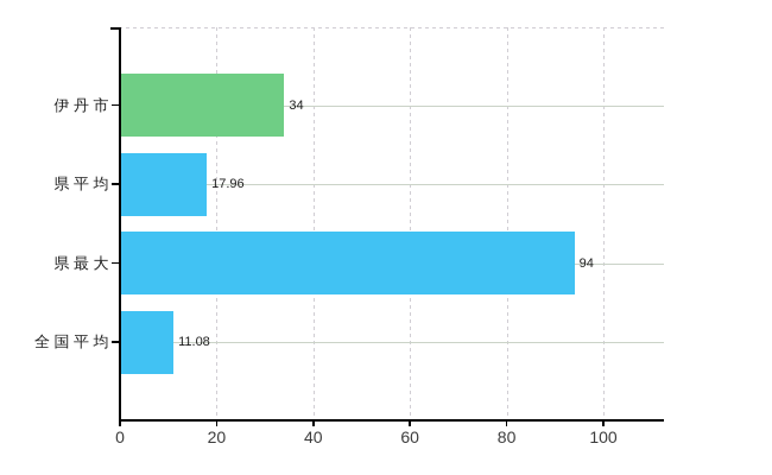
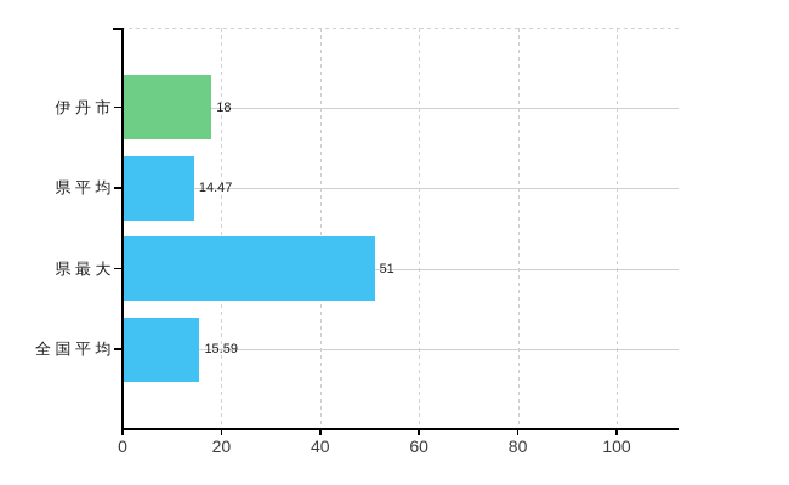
伊丹市: 34 -> 18
県平均: 17.96 -> 14.47
県最大: 94 -> 51
全国平均: 11.08 -> 15.59
